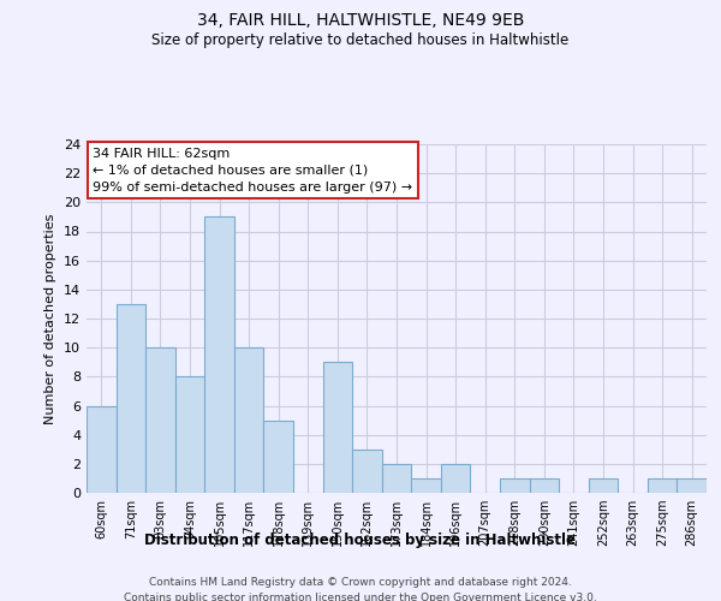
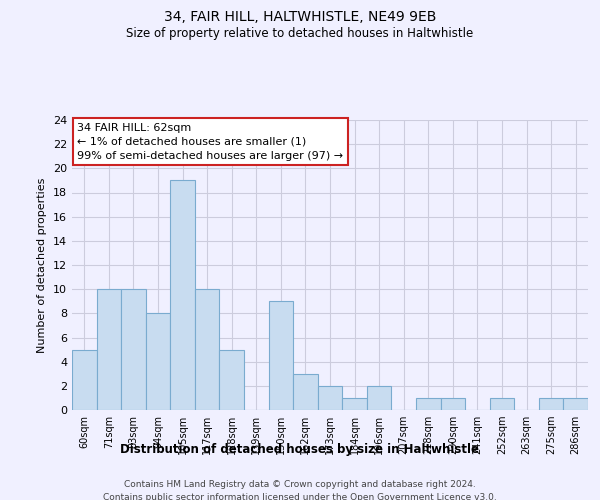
60sqm: 6 -> 5
71sqm: 13 -> 10
